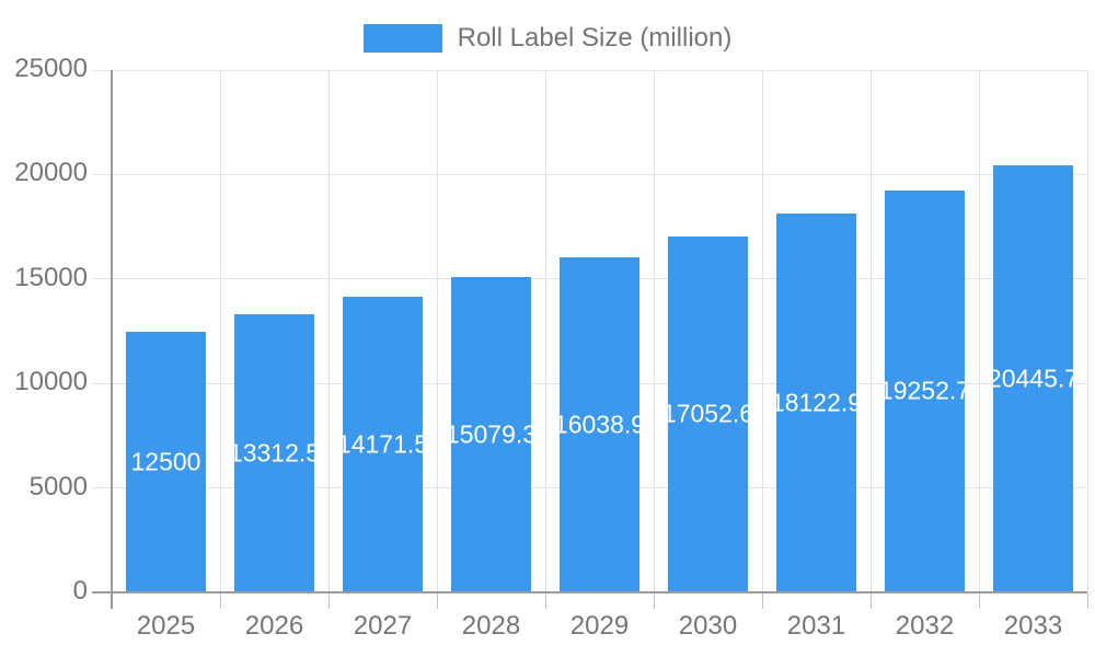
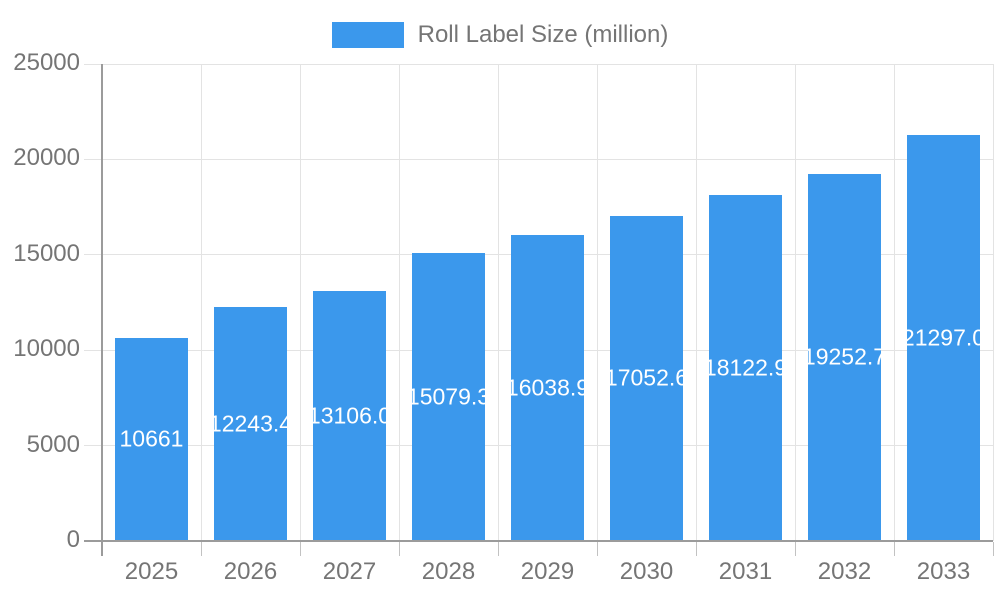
2025: 12500 -> 10661
2026: 13312.5 -> 12243.4
2027: 14171.5 -> 13106.0
2033: 20445.7 -> 21297.0
